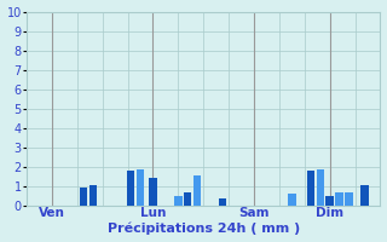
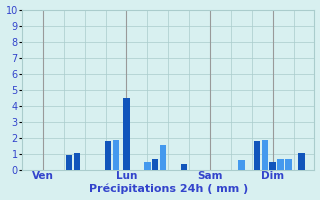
Lun: 1.4 -> 4.5
